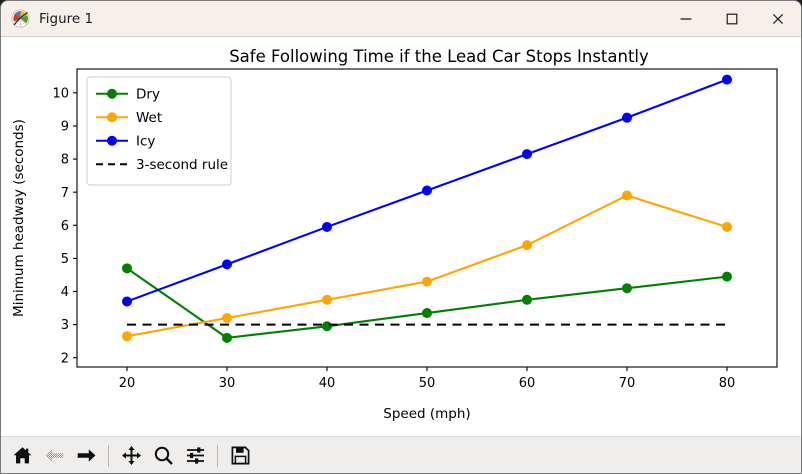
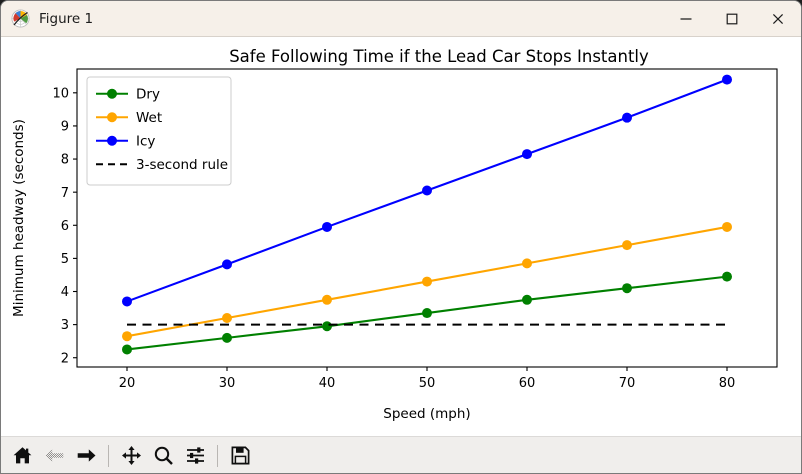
Dry/20: 4.7 -> 2.2
Wet/60: 5.4 -> 4.8
Wet/70: 6.9 -> 5.4
